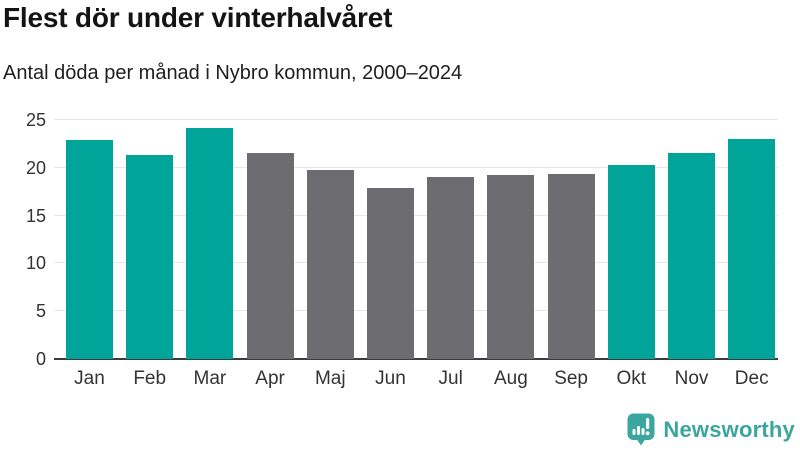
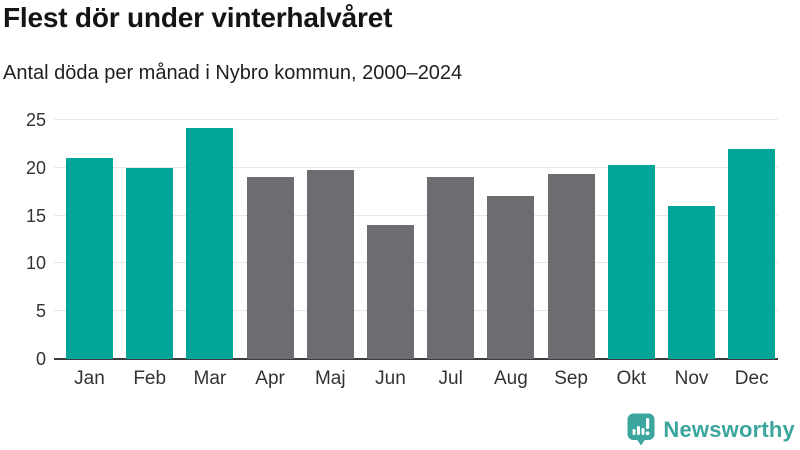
Jan: 23 -> 21
Feb: 21 -> 20
Apr: 22 -> 19
Jun: 18 -> 14
Aug: 19 -> 17
Nov: 22 -> 16
Dec: 23 -> 22
